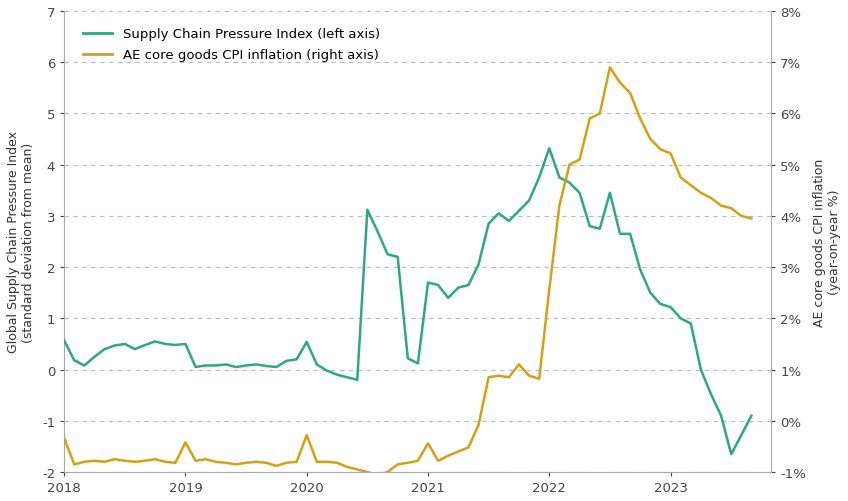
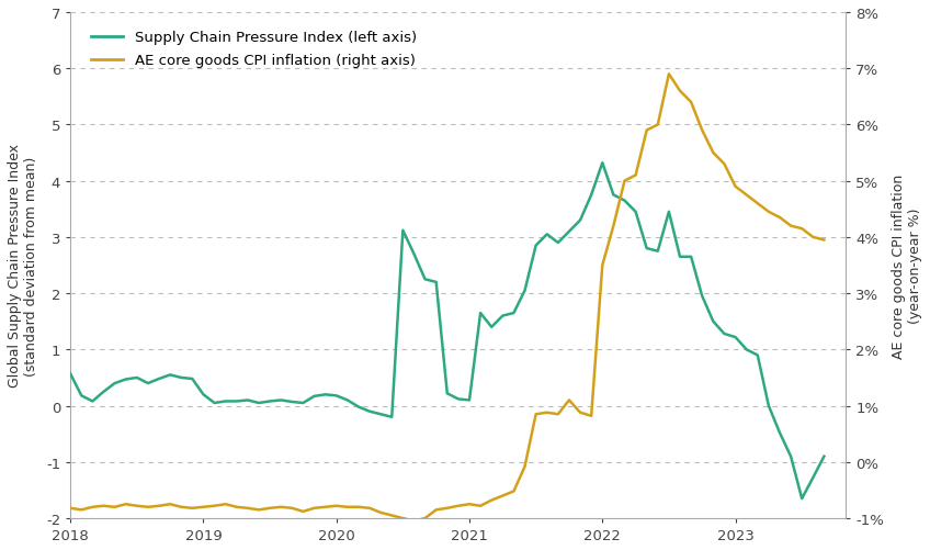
AE core goods CPI inflation (right axis)/2018: -0.34% -> -0.82%
Supply Chain Pressure Index (left axis)/2019: 0.50 -> 0.20
AE core goods CPI inflation (right axis)/2019: -0.42% -> -0.80%
Supply Chain Pressure Index (left axis)/2020: 0.54 -> 0.18
AE core goods CPI inflation (right axis)/2020: -0.28% -> -0.78%
Supply Chain Pressure Index (left axis)/2021: 1.70 -> 0.10
AE core goods CPI inflation (right axis)/2021: -0.44% -> -0.75%
AE core goods CPI inflation (right axis)/2022: 2.56% -> 3.50%
AE core goods CPI inflation (right axis)/2023: 5.22% -> 4.90%
